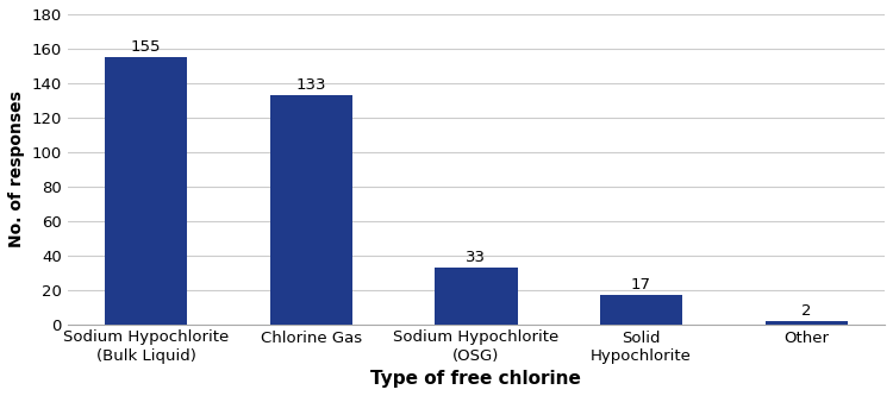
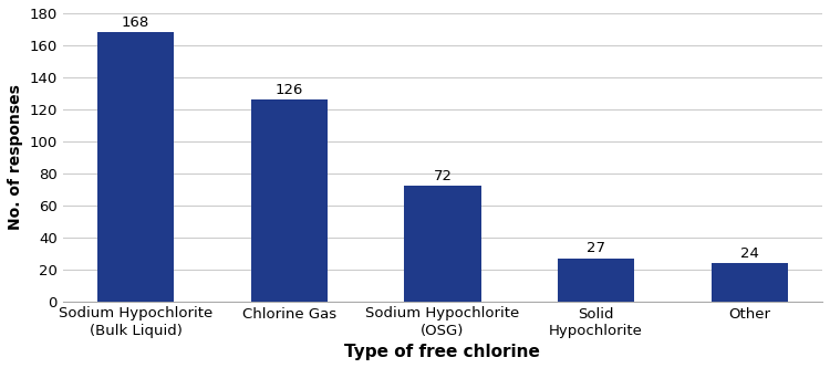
Sodium Hypochlorite (Bulk Liquid): 155 -> 168
Chlorine Gas: 133 -> 126
Sodium Hypochlorite (OSG): 33 -> 72
Solid Hypochlorite: 17 -> 27
Other: 2 -> 24
